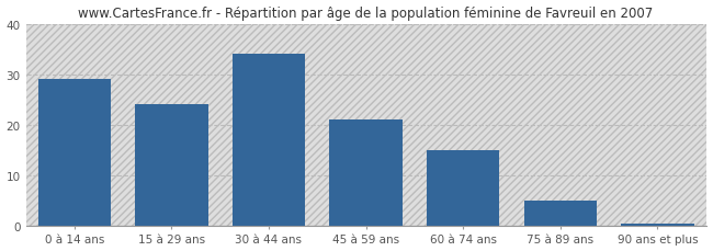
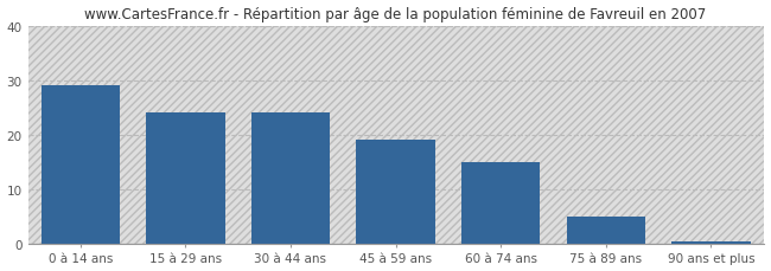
30 à 44 ans: 34.0 -> 24.0
45 à 59 ans: 21.0 -> 19.0
